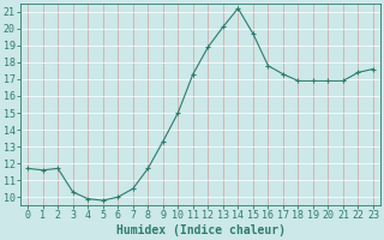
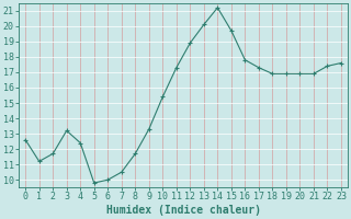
0: 11.7 -> 12.6
1: 11.6 -> 11.2
3: 10.3 -> 13.2
4: 9.9 -> 12.4
10: 15.0 -> 15.4
